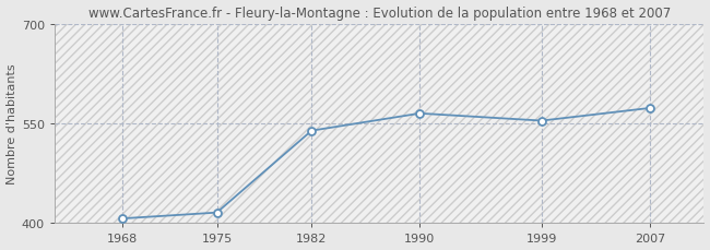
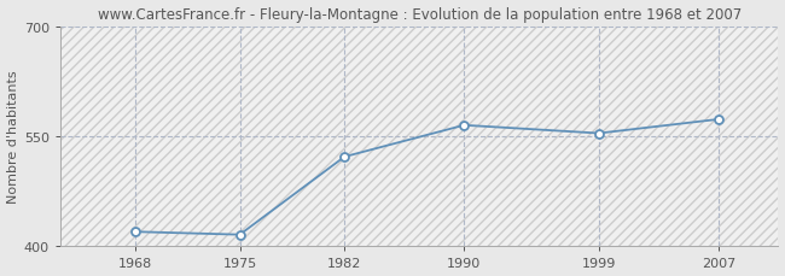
1968: 407 -> 420
1982: 539 -> 522
